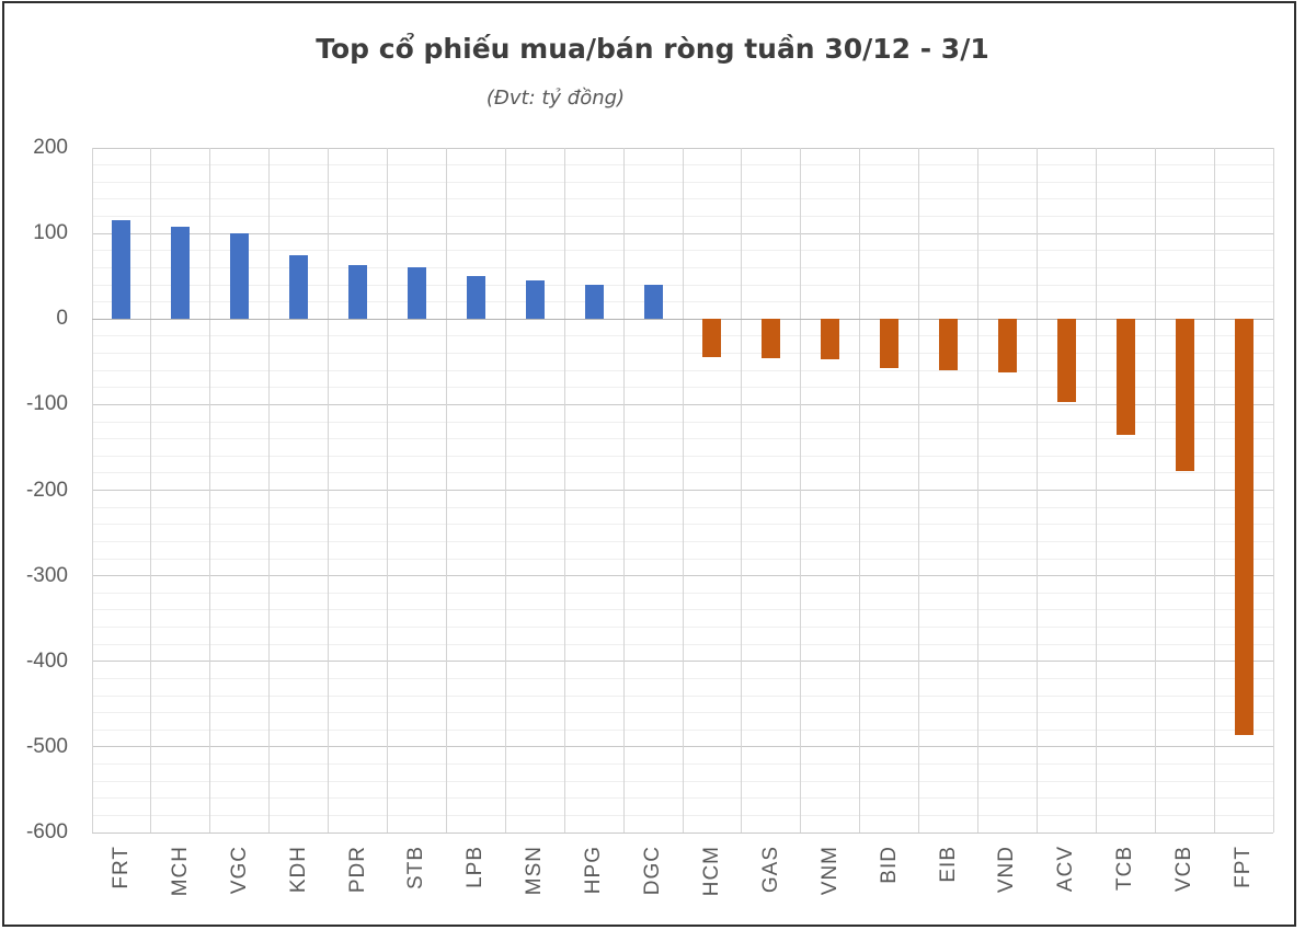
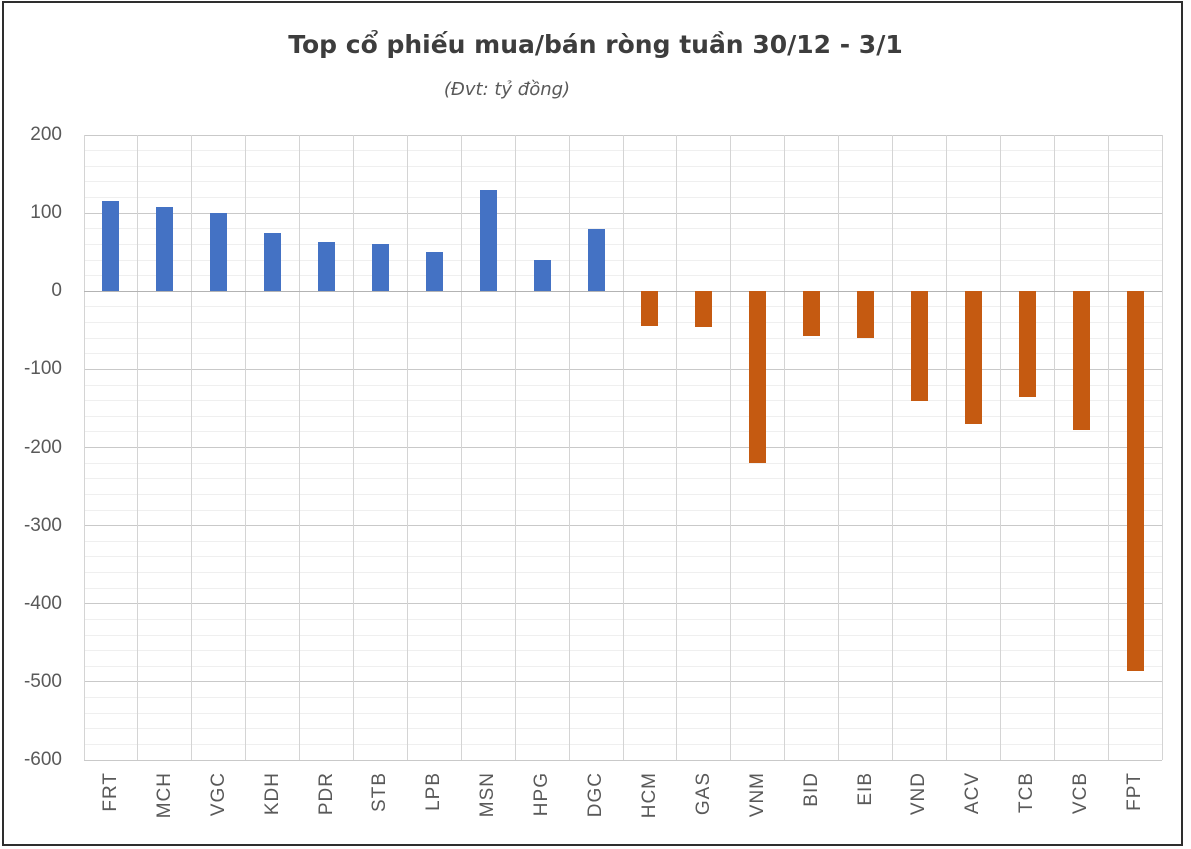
MSN: 40 -> 130
DGC: 40 -> 80
VNM: -50 -> -220
VND: -60 -> -140
ACV: -100 -> -170
